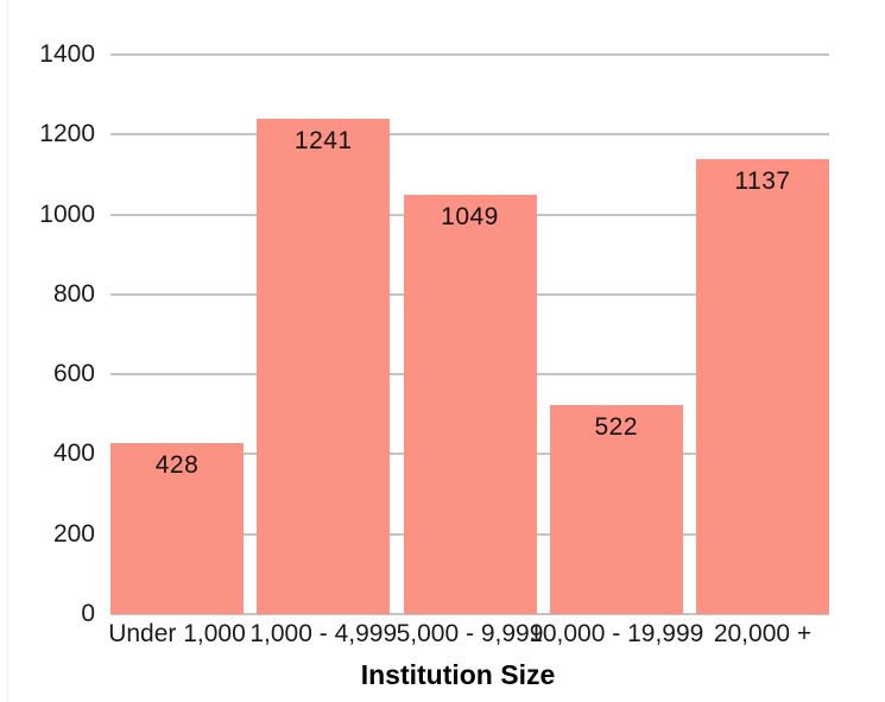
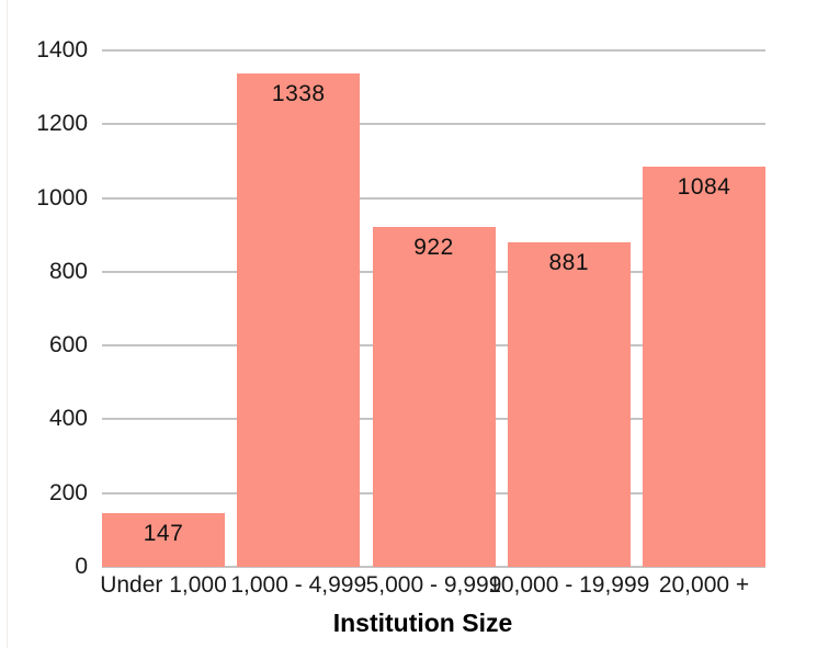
Under 1,000: 428 -> 147
1,000 - 4,999: 1241 -> 1338
5,000 - 9,999: 1049 -> 922
10,000 - 19,999: 522 -> 881
20,000 +: 1137 -> 1084
